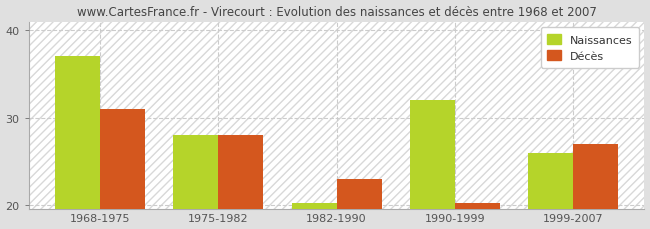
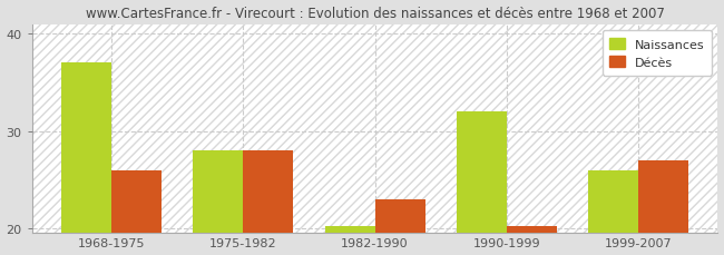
Décès/1968-1975: 31.0 -> 26.0
